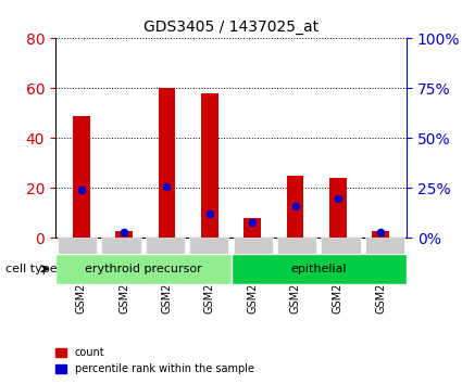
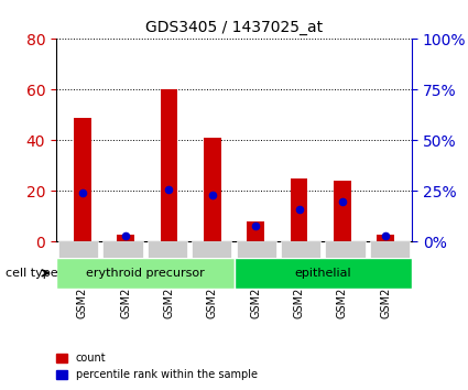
count/GSM252740: 58 -> 41
percentile rank within the sample/GSM252740: 12% -> 23%
